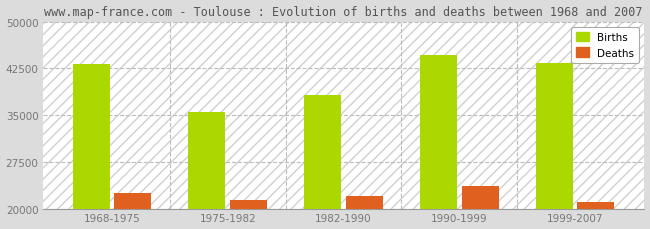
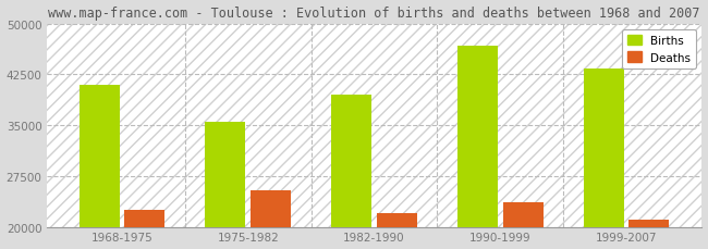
Births/1968-1975: 43200 -> 41000
Deaths/1975-1982: 21500 -> 25400
Births/1982-1990: 38200 -> 39600
Births/1990-1999: 44700 -> 46800
